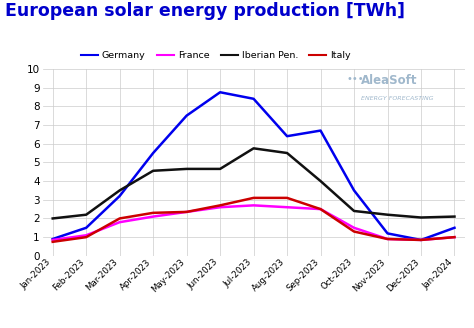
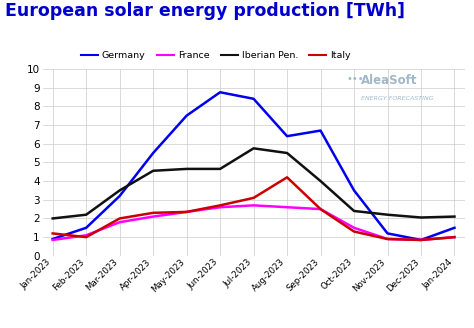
Italy/Jan-2023: 0.8 -> 1.2
Italy/Aug-2023: 3.1 -> 4.2
